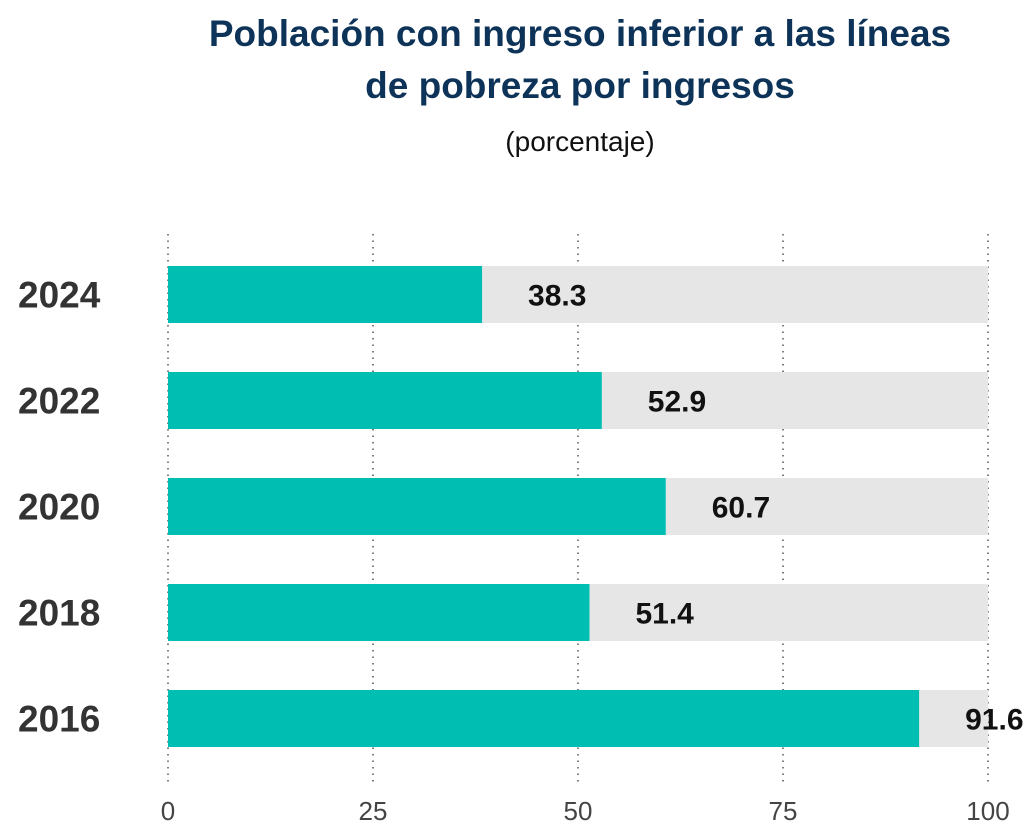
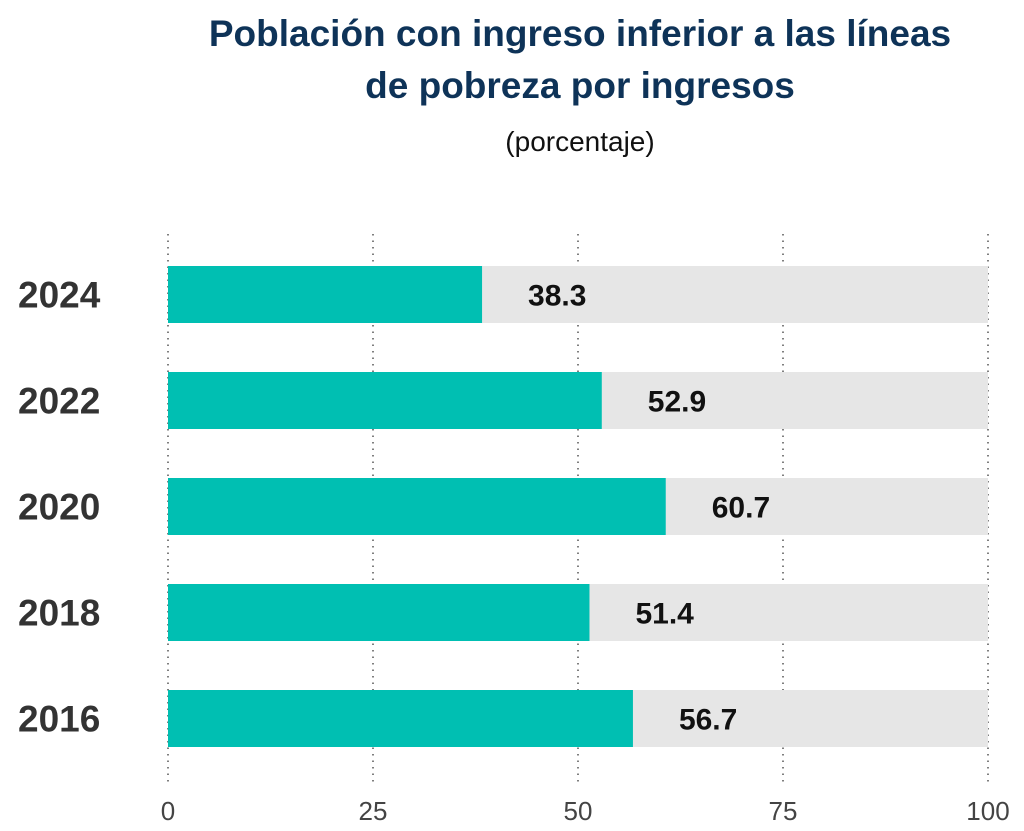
2016: 91.6 -> 56.7
